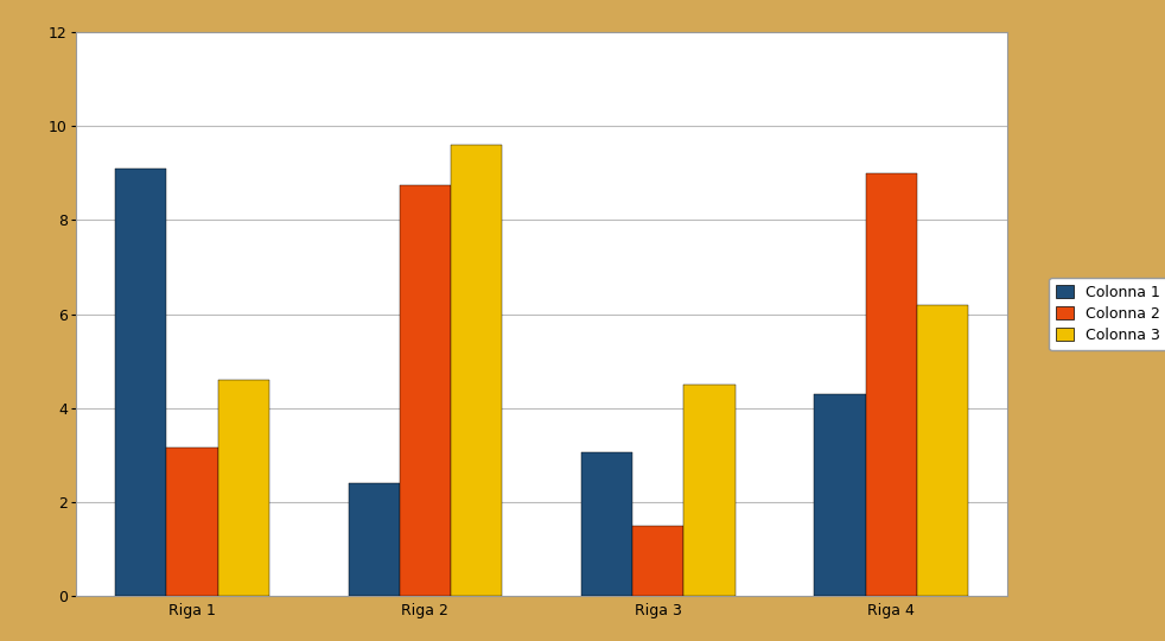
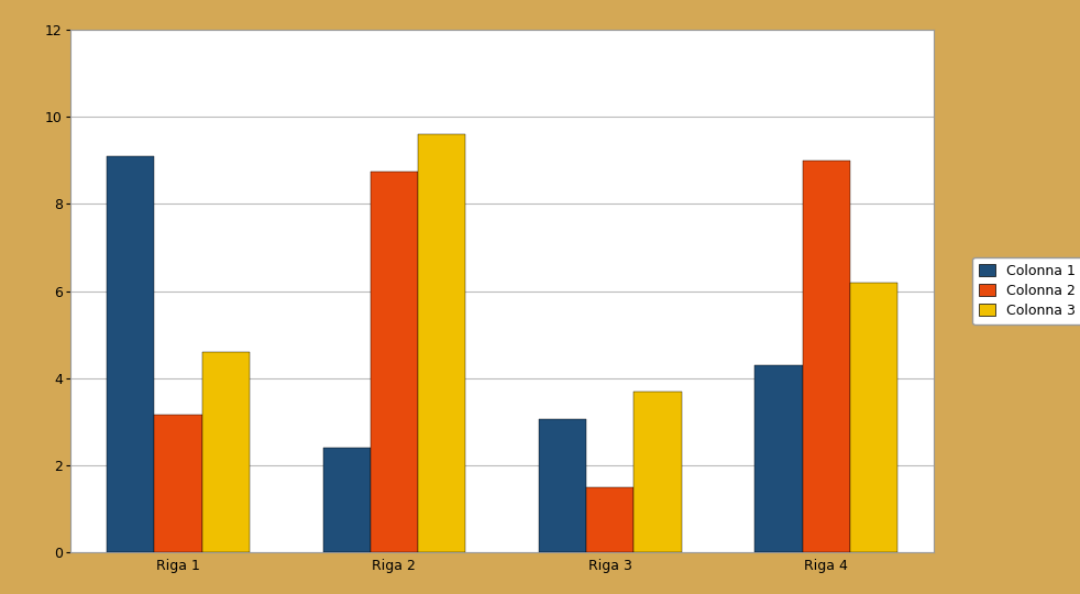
Colonna 3/Riga 3: 4.5 -> 3.7
